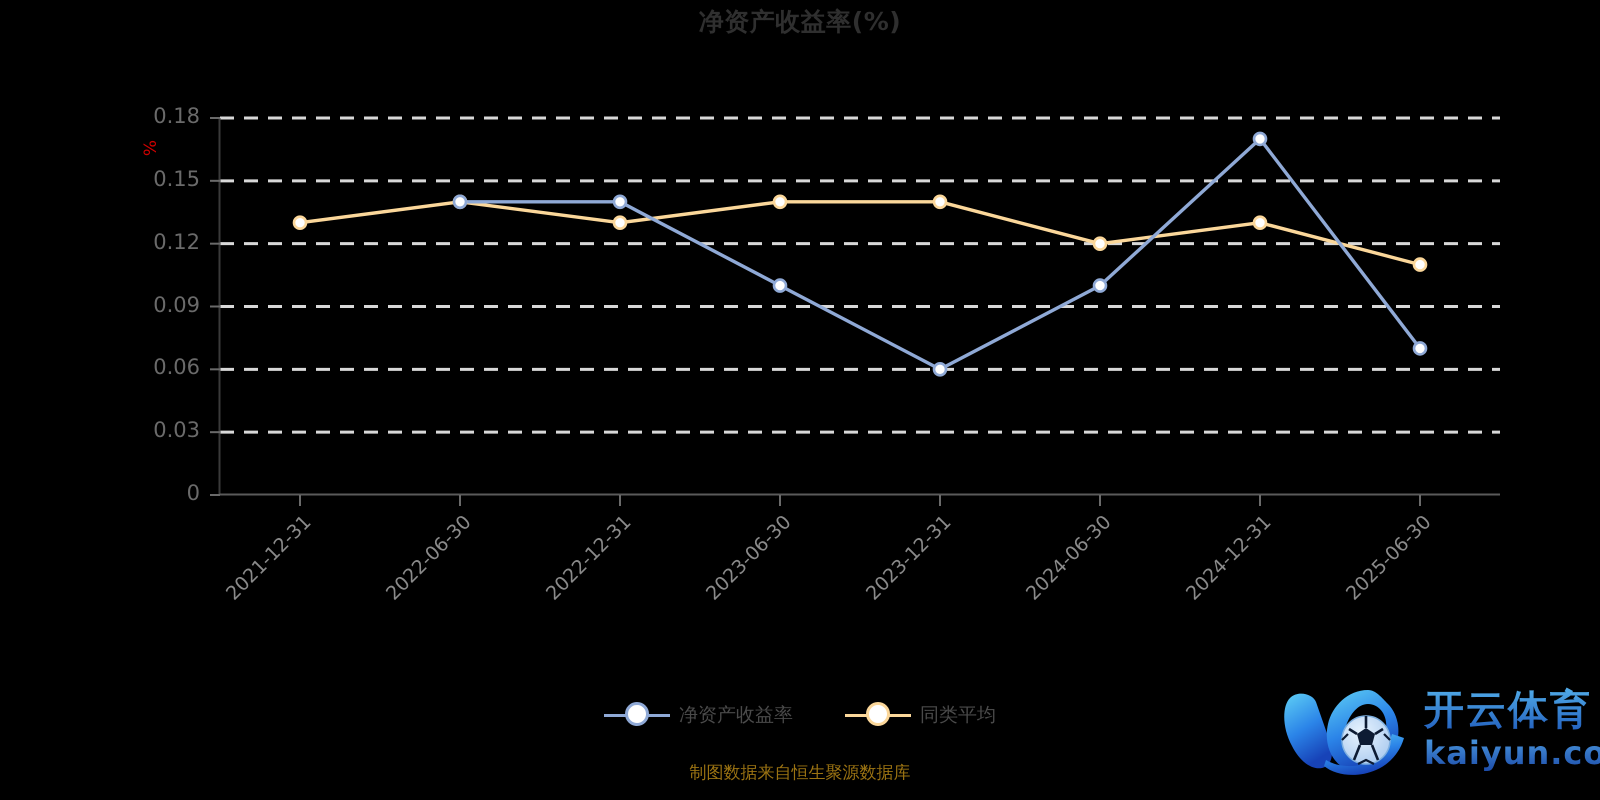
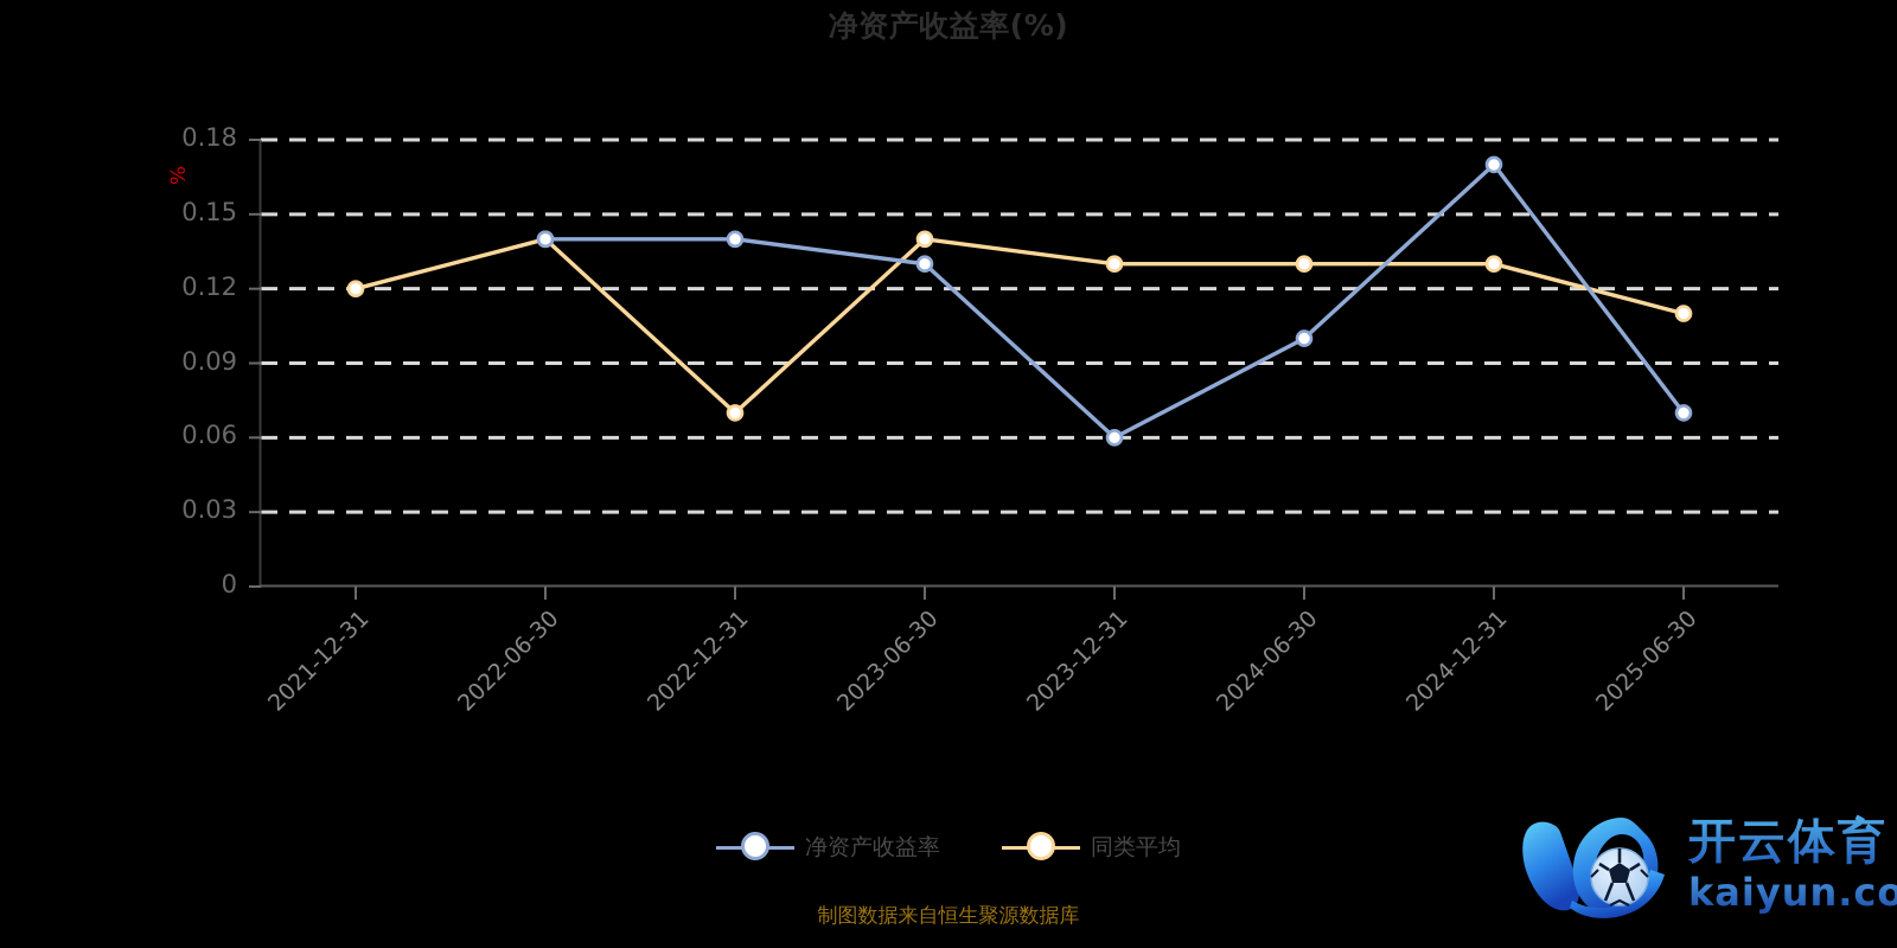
同类平均/2021-12-31: 0.13 -> 0.12
同类平均/2022-12-31: 0.13 -> 0.07
净资产收益率/2023-06-30: 0.10 -> 0.13
同类平均/2023-12-31: 0.14 -> 0.13
同类平均/2024-06-30: 0.12 -> 0.13
